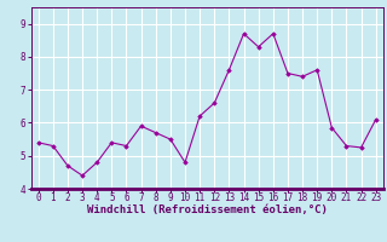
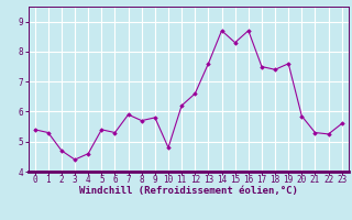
4: 4.80 -> 4.60
9: 5.50 -> 5.80
23: 6.10 -> 5.60
